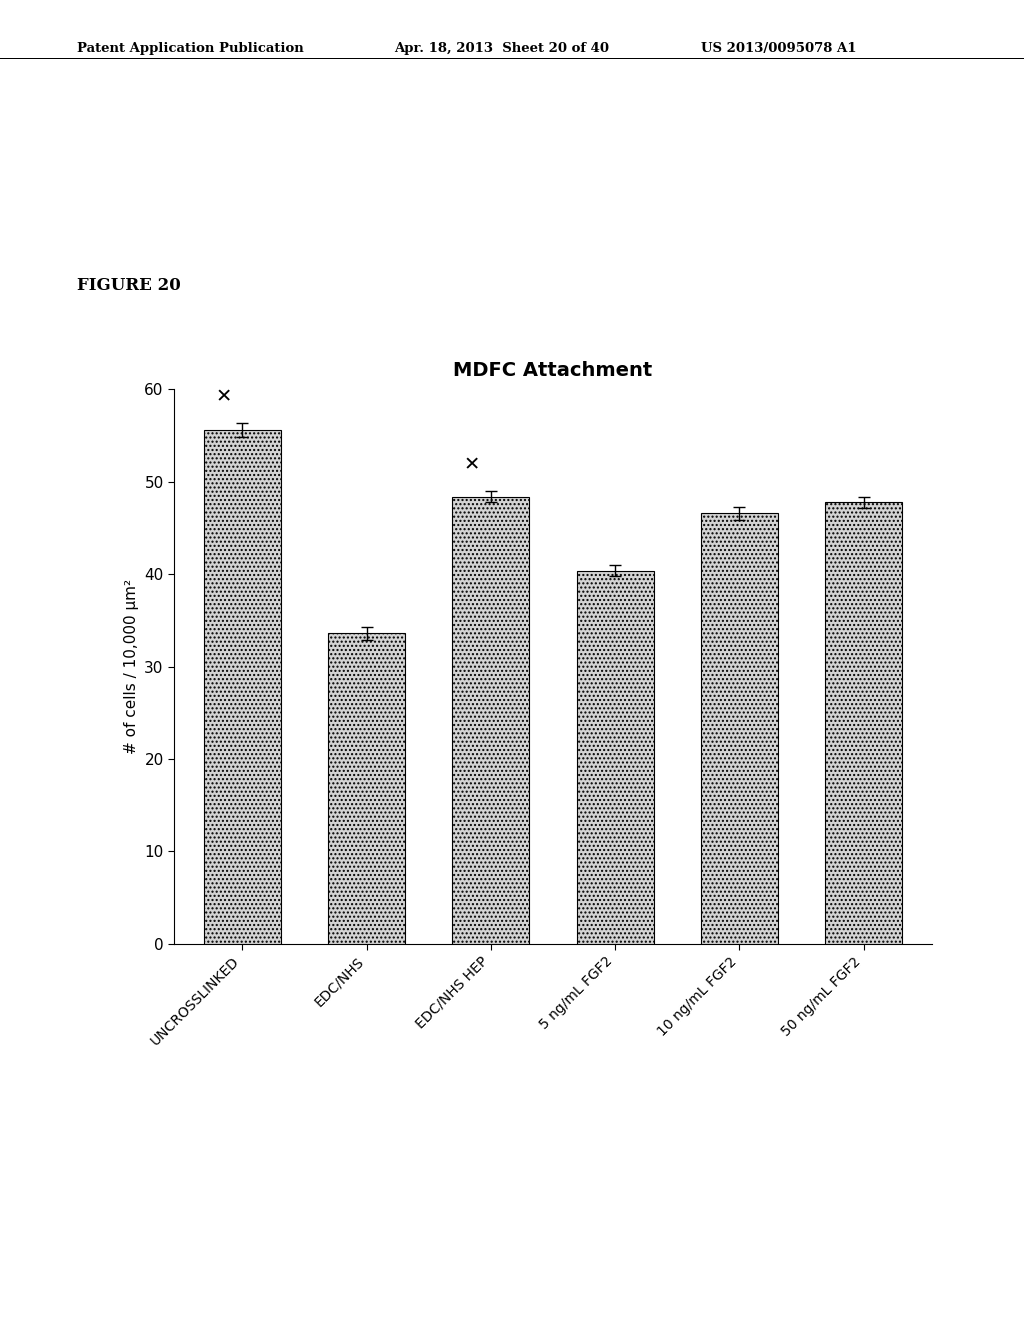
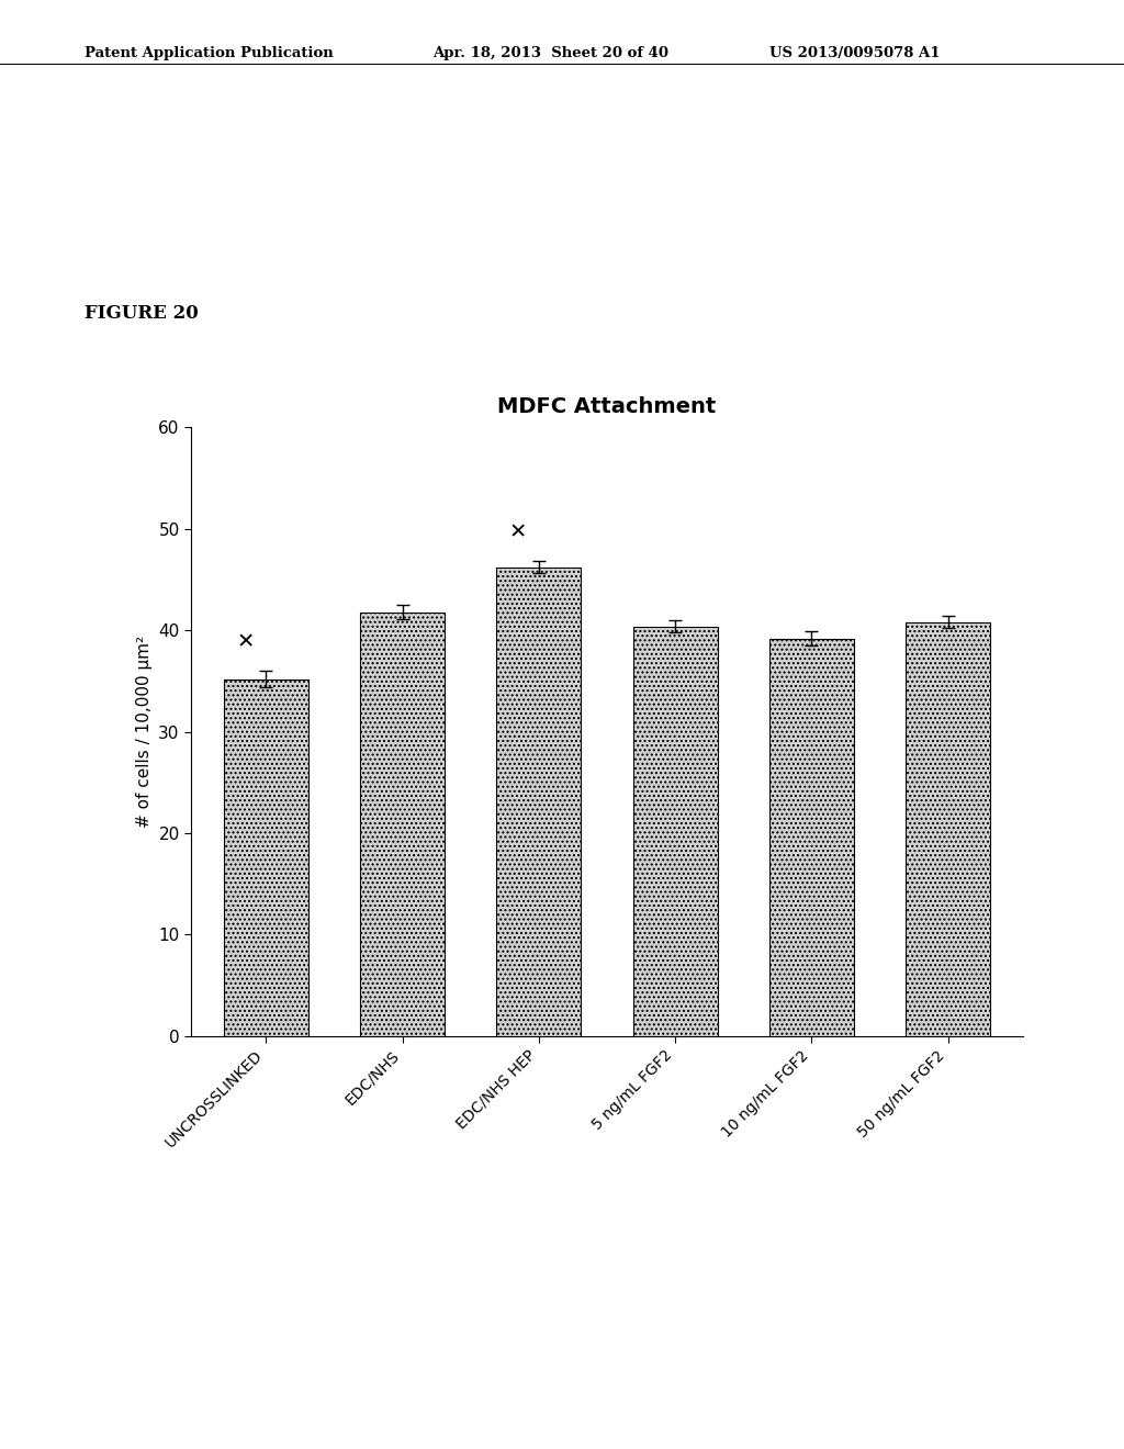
UNCROSSLINKED: 55.6 -> 35.2
EDC/NHS: 33.6 -> 41.8
EDC/NHS HEP: 48.4 -> 46.2
10 ng/mL FGF2: 46.6 -> 39.2
50 ng/mL FGF2: 47.8 -> 40.8
